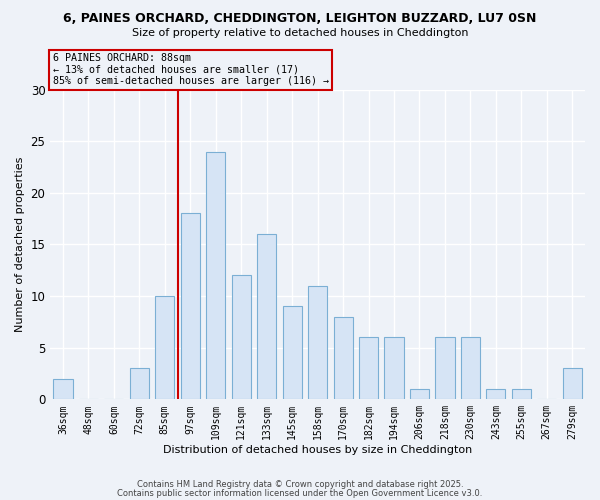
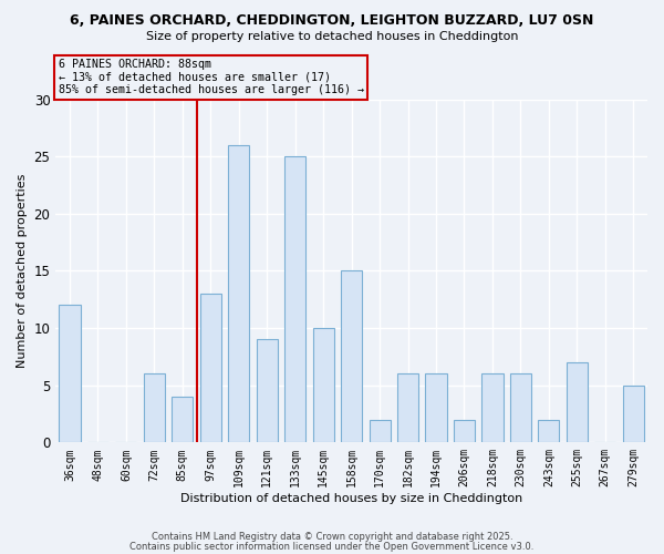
36sqm: 2 -> 12
72sqm: 3 -> 6
85sqm: 10 -> 4
97sqm: 18 -> 13
109sqm: 24 -> 26
121sqm: 12 -> 9
133sqm: 16 -> 25
145sqm: 9 -> 10
158sqm: 11 -> 15
170sqm: 8 -> 2
206sqm: 1 -> 2
243sqm: 1 -> 2
255sqm: 1 -> 7
279sqm: 3 -> 5
